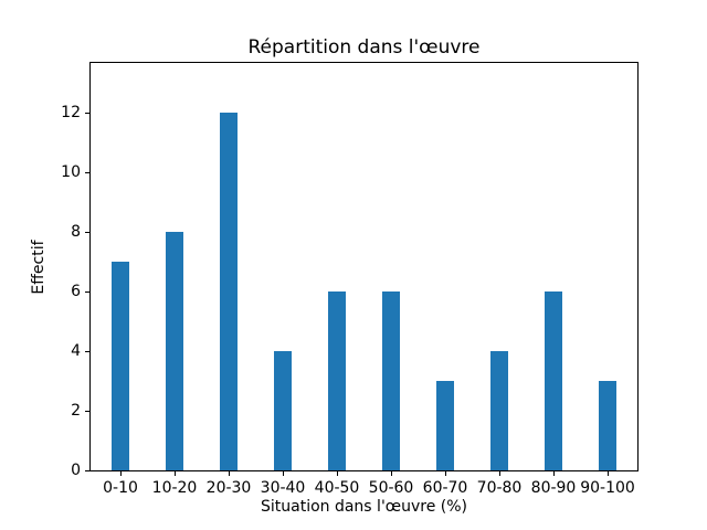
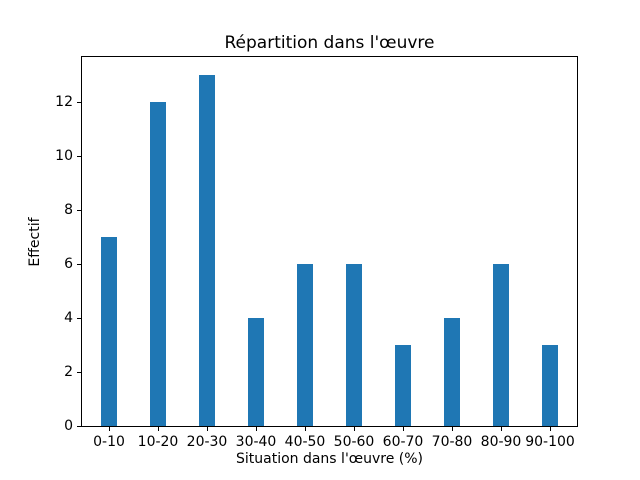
10-20: 8 -> 12
20-30: 12 -> 13
